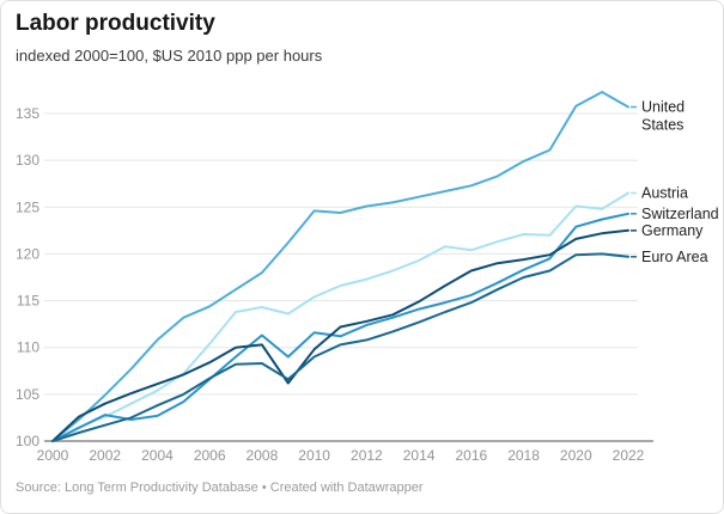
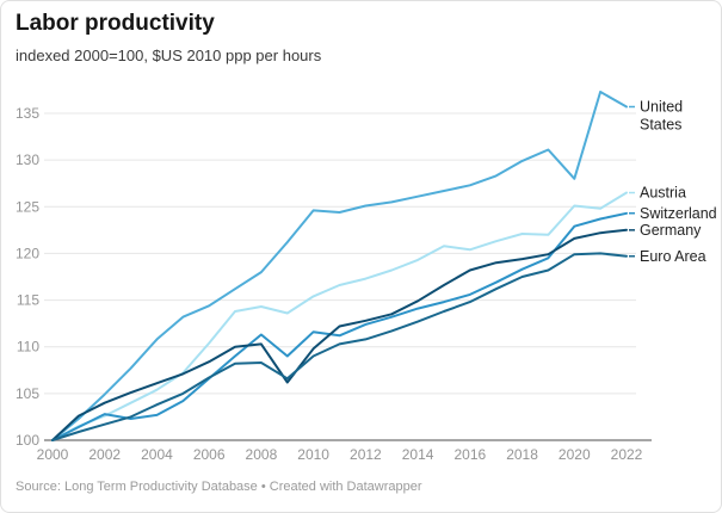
United States/2020: 136 -> 128
